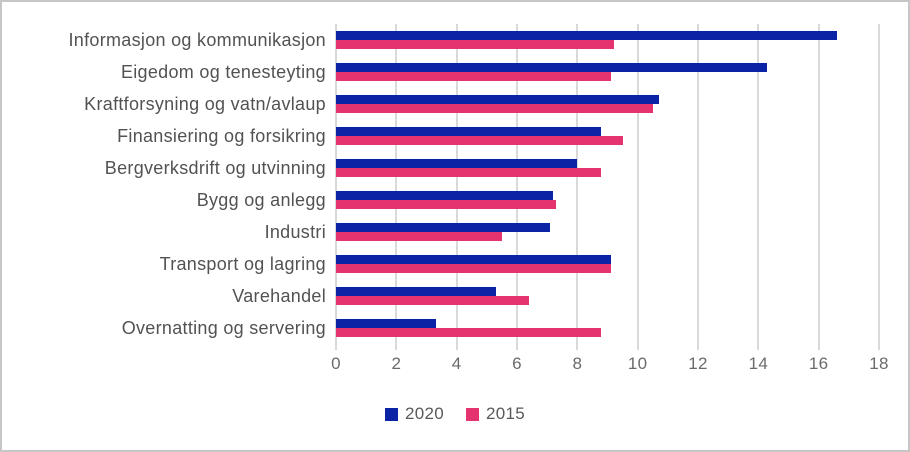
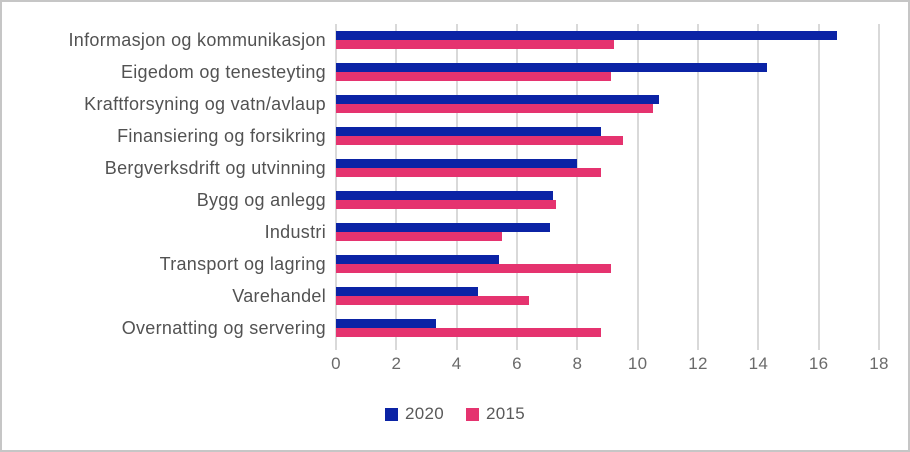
2020/Transport og lagring: 9.1 -> 5.4
2020/Varehandel: 5.3 -> 4.7
